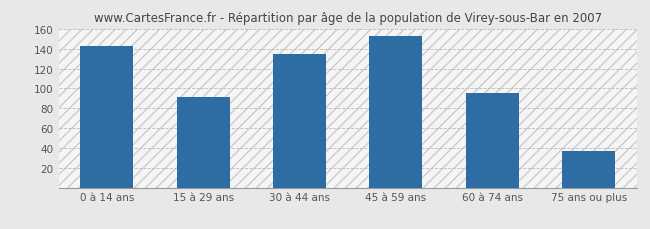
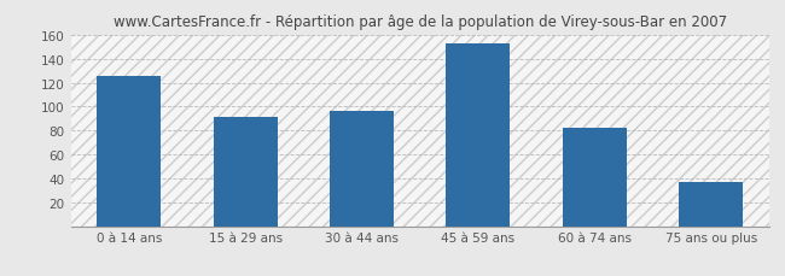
0 à 14 ans: 143 -> 126
30 à 44 ans: 135 -> 96
60 à 74 ans: 95 -> 82
